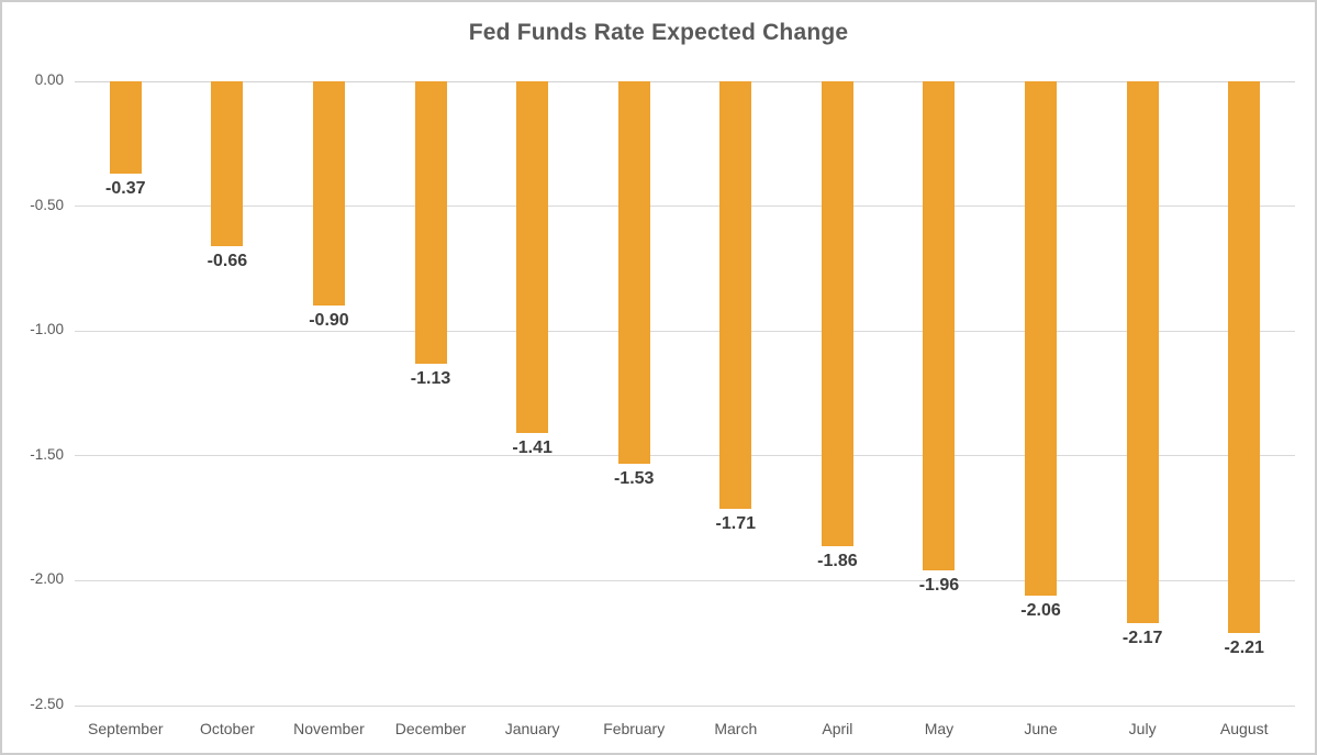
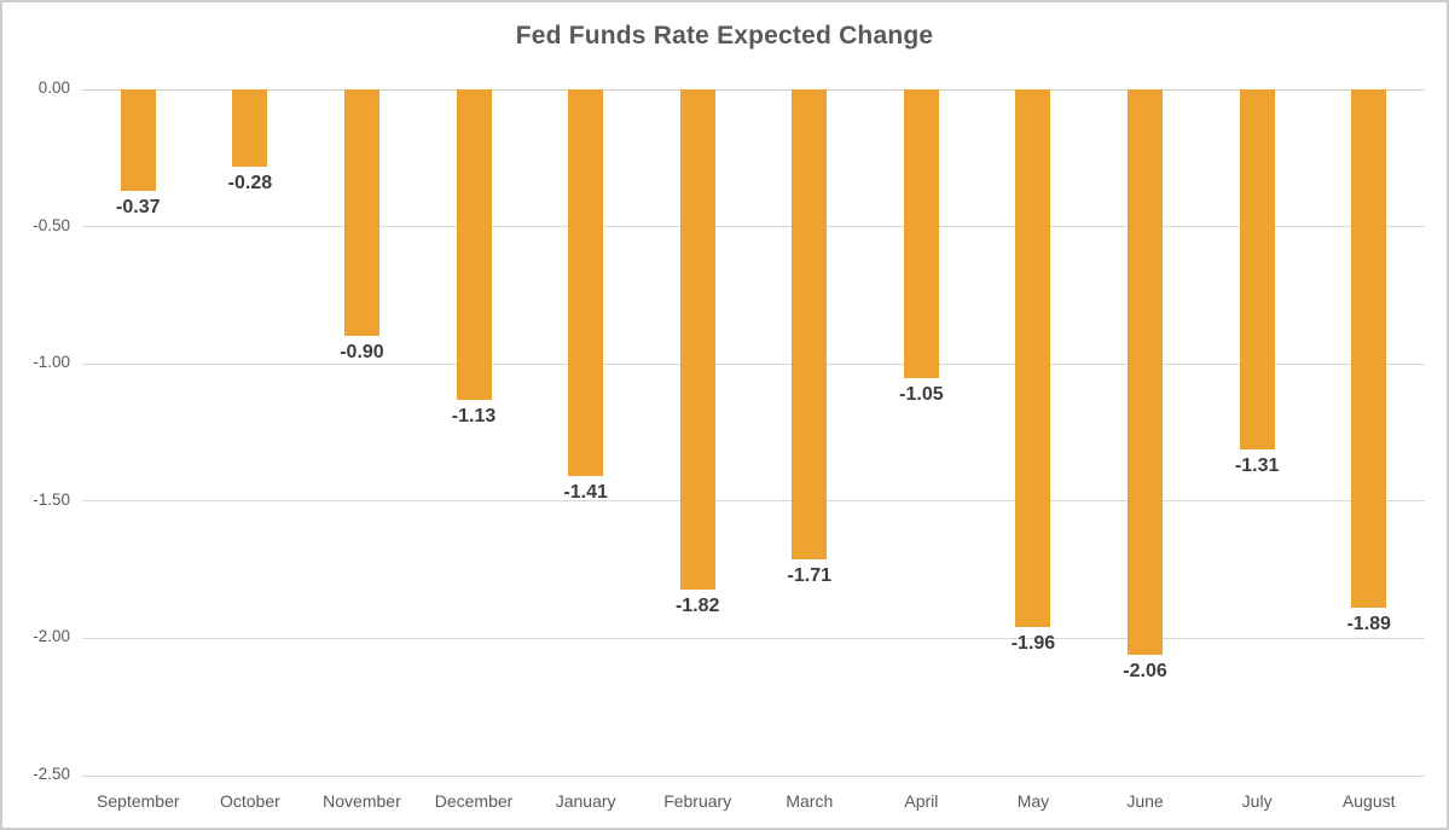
October: -0.66 -> -0.28
February: -1.53 -> -1.82
April: -1.86 -> -1.05
July: -2.17 -> -1.31
August: -2.21 -> -1.89
